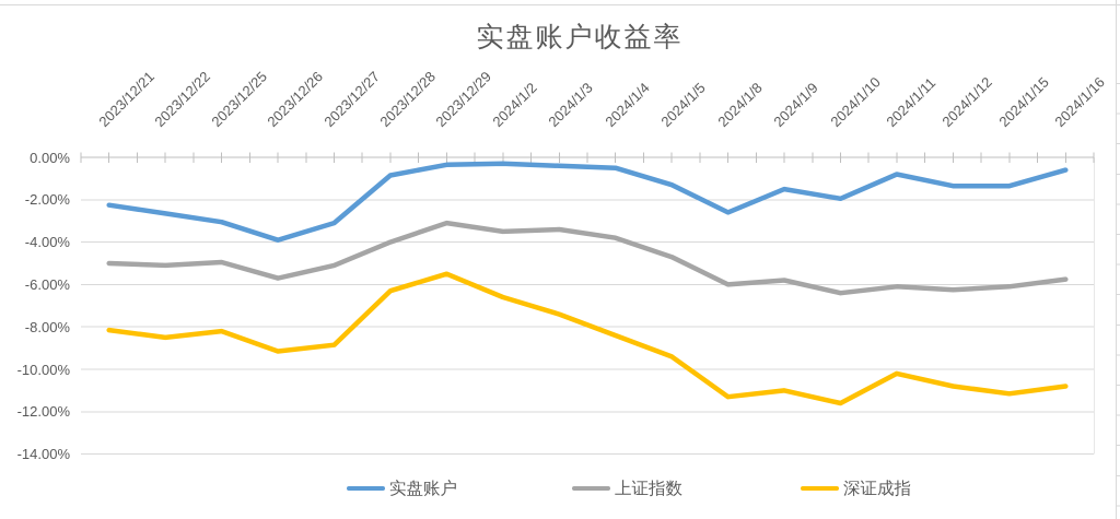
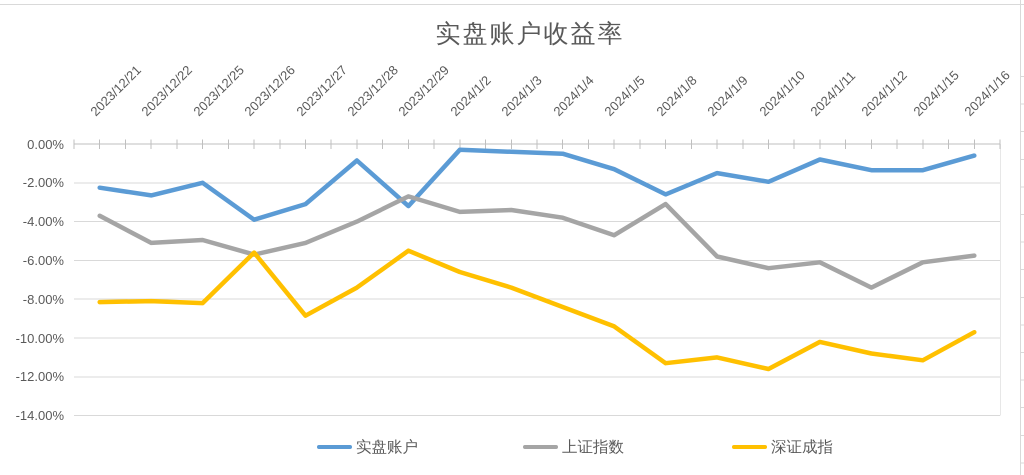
上证指数/2023/12/21: -5.0% -> -3.7%
深证成指/2023/12/22: -8.5% -> -8.1%
实盘账户/2023/12/25: -3.0% -> -2.0%
深证成指/2023/12/26: -9.2% -> -5.6%
深证成指/2023/12/28: -6.3% -> -7.4%
实盘账户/2023/12/29: -0.3% -> -3.2%
上证指数/2023/12/29: -3.1% -> -2.7%
上证指数/2024/1/8: -6.0% -> -3.1%
上证指数/2024/1/12: -6.2% -> -7.4%
深证成指/2024/1/16: -10.8% -> -9.7%
